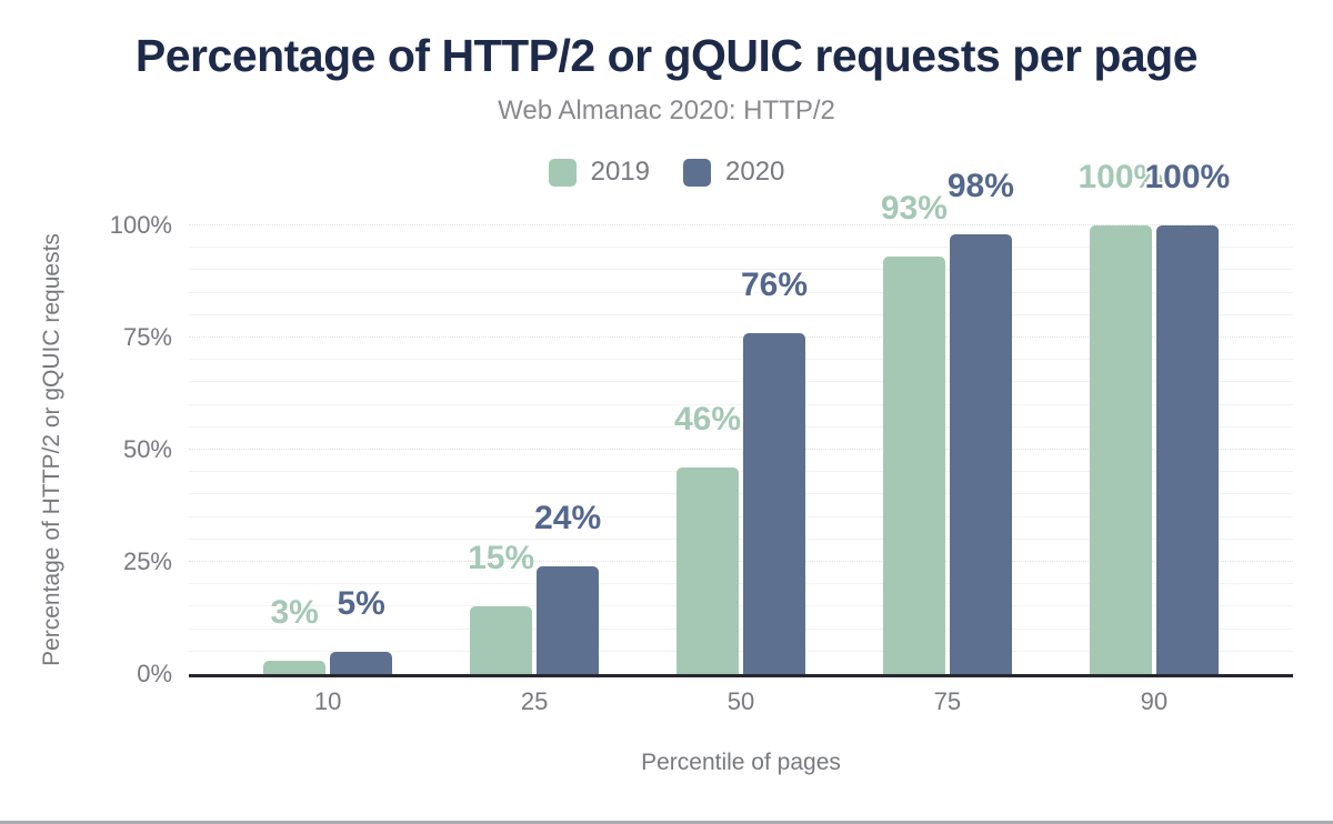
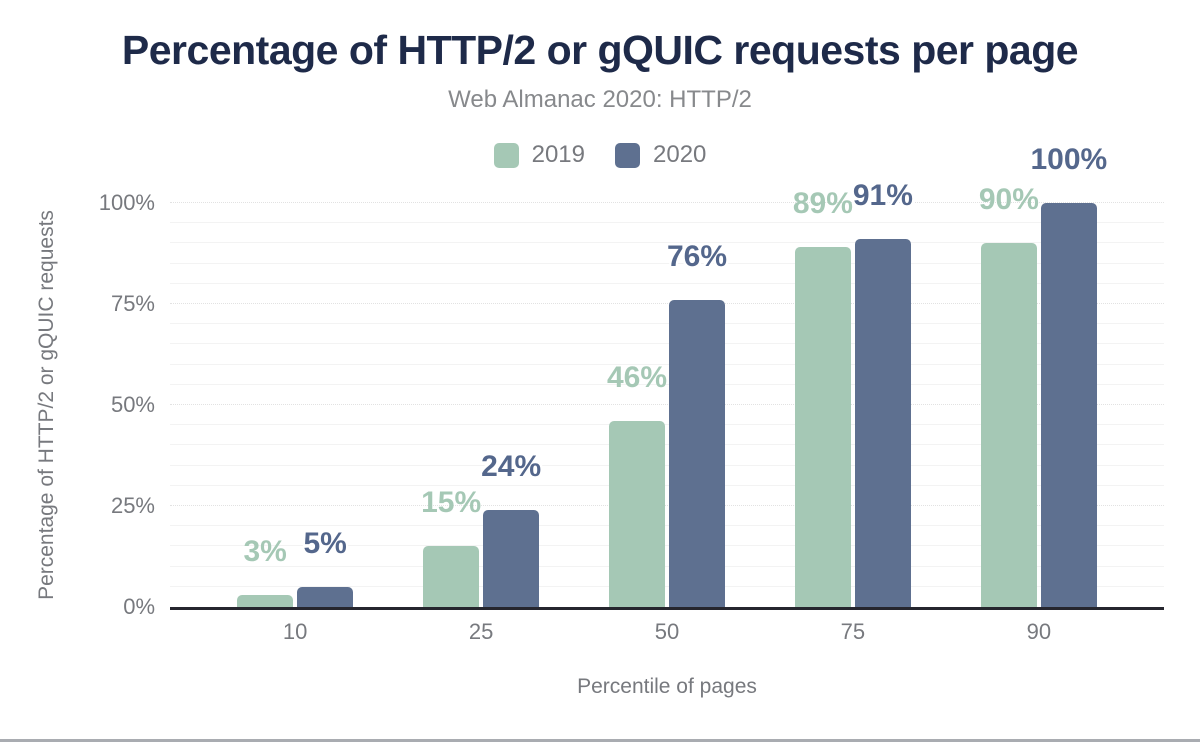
2019/75: 93% -> 89%
2020/75: 98% -> 91%
2019/90: 100% -> 90%
